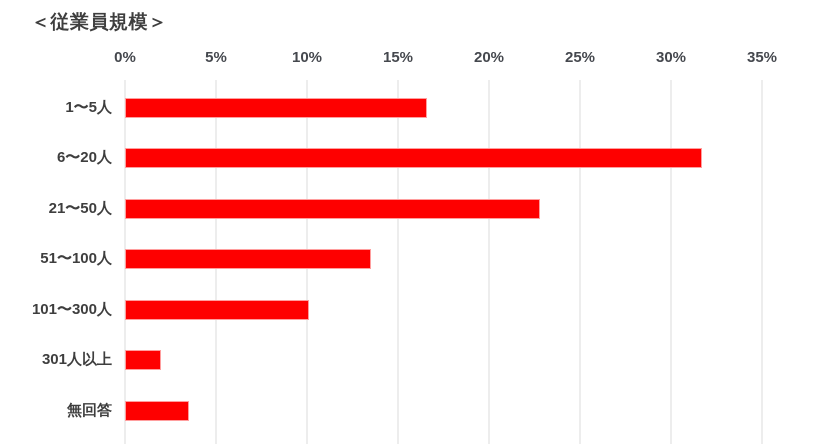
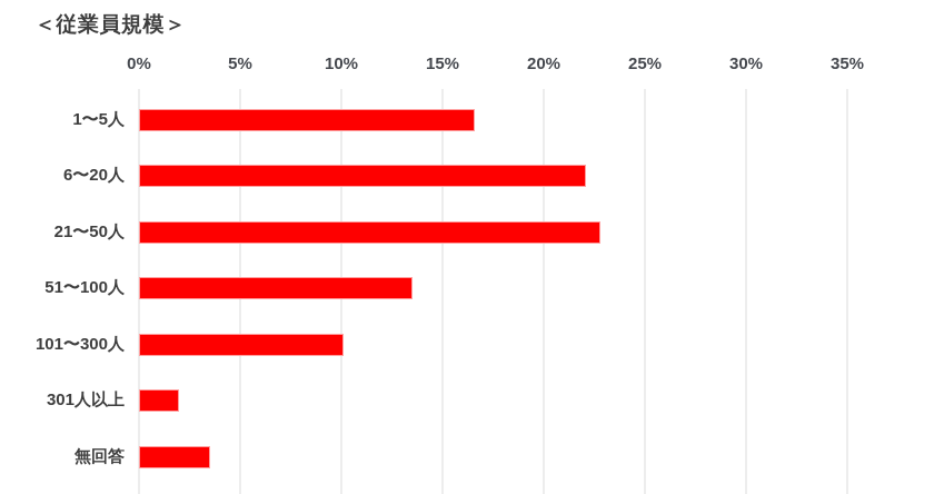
6〜20人: 31.7% -> 22.1%
